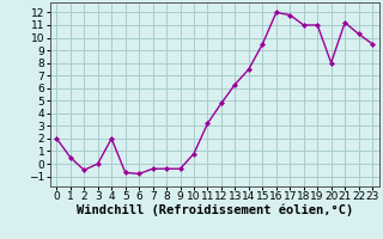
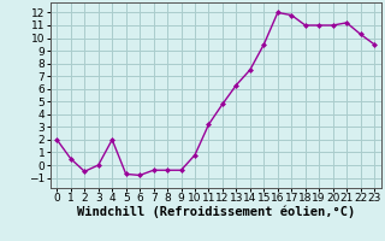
20: 8.0 -> 11.0
